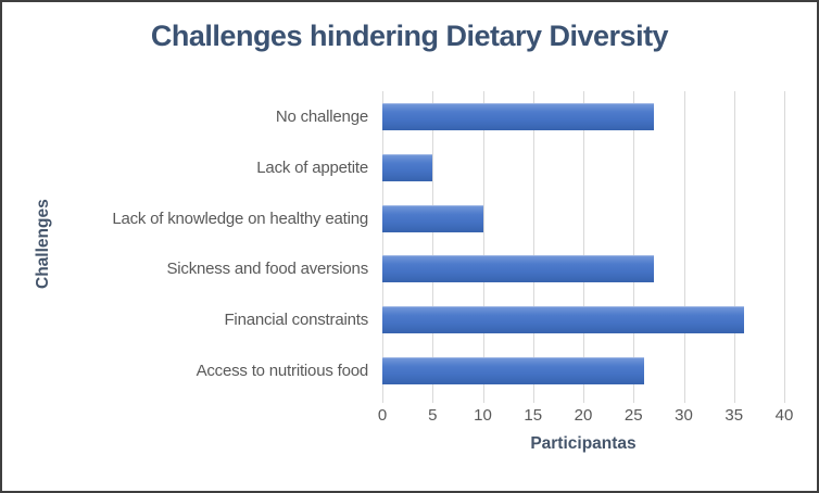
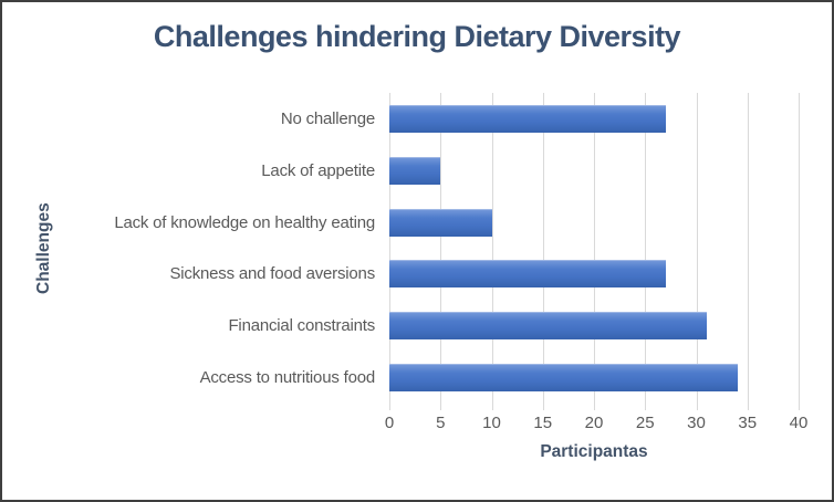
Financial constraints: 36 -> 31
Access to nutritious food: 26 -> 34
